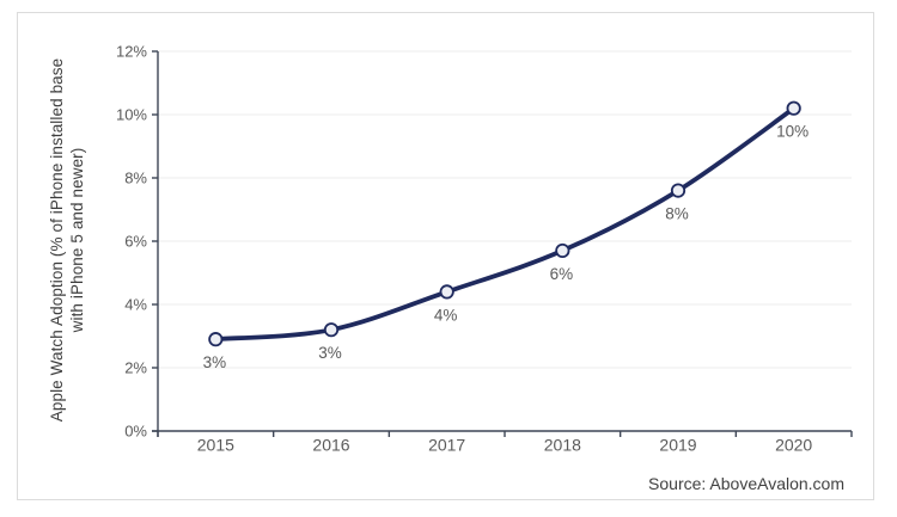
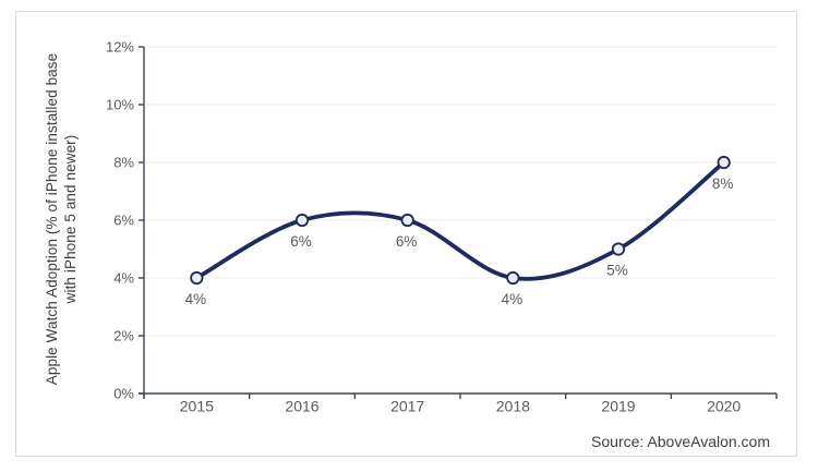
2015: 3% -> 4%
2016: 3% -> 6%
2017: 4% -> 6%
2018: 6% -> 4%
2019: 8% -> 5%
2020: 10% -> 8%
